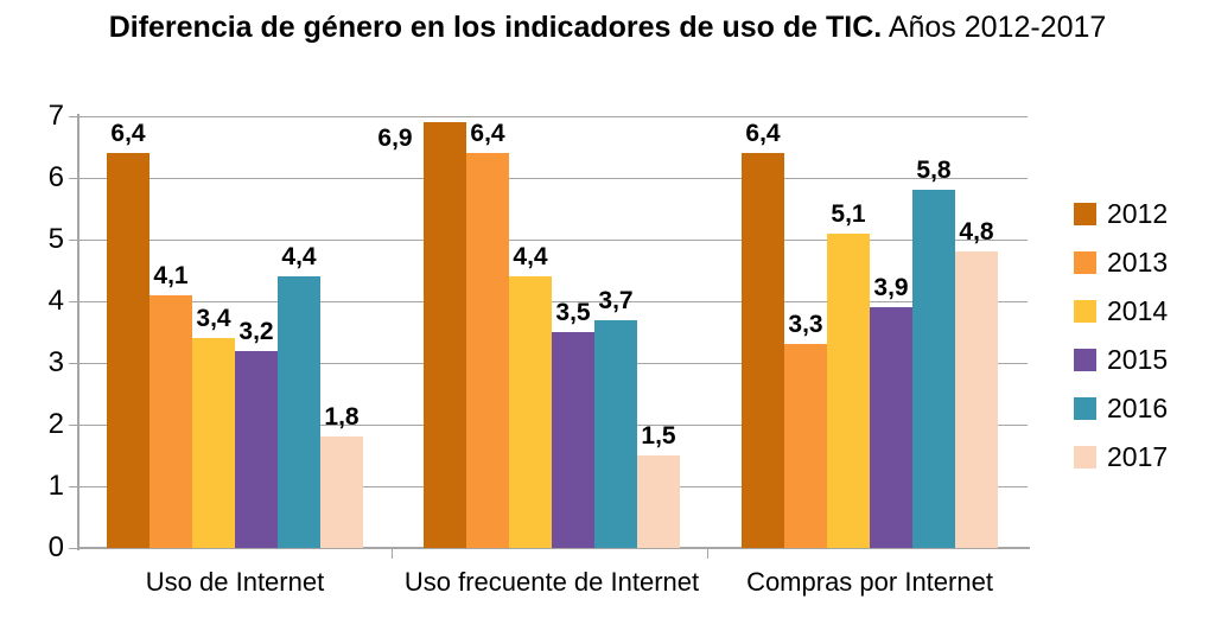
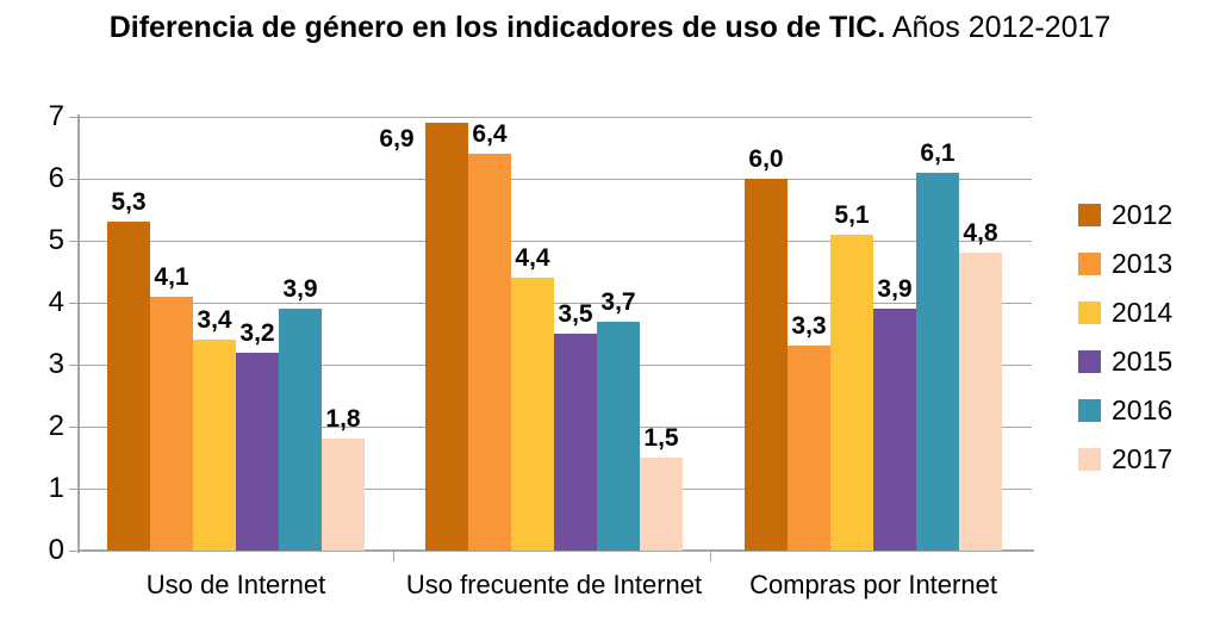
2012/Uso de Internet: 6,4 -> 5,3
2016/Uso de Internet: 4,4 -> 3,9
2012/Compras por Internet: 6,4 -> 6,0
2016/Compras por Internet: 5,8 -> 6,1
